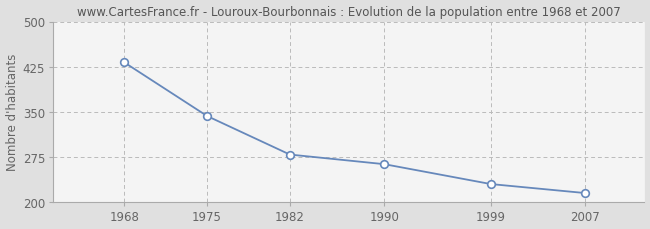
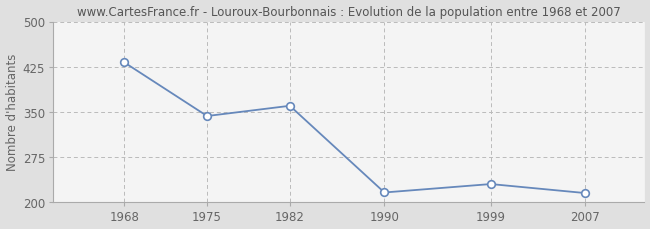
1982: 279 -> 360
1990: 263 -> 216
